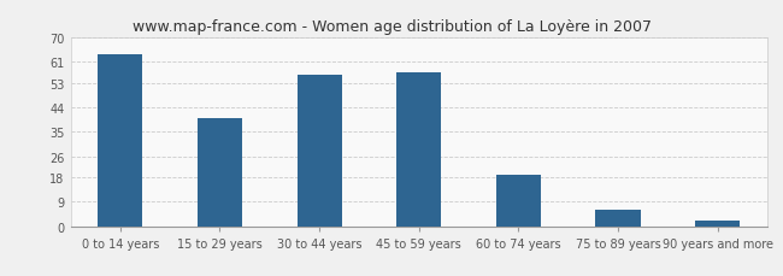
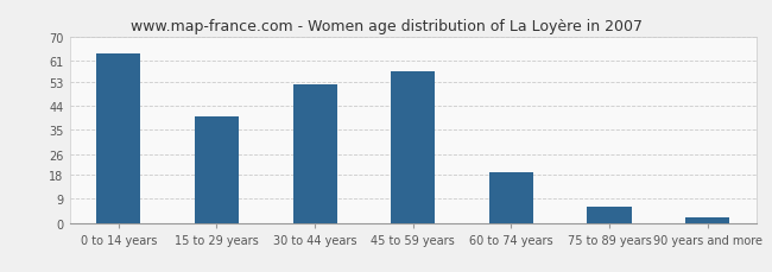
30 to 44 years: 56 -> 52
